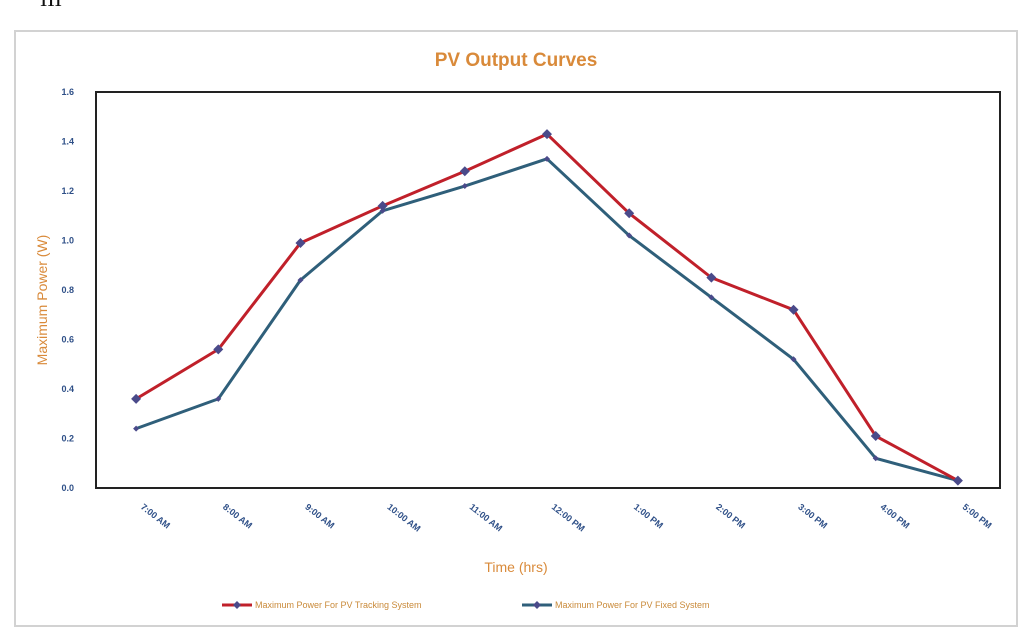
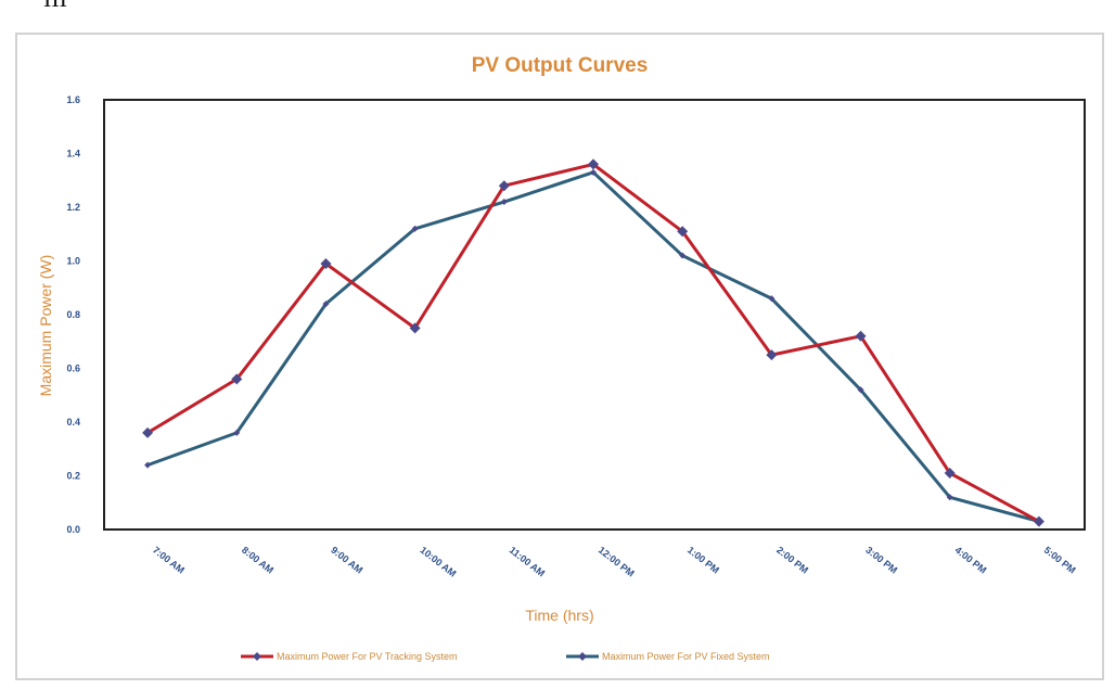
Maximum Power For PV Tracking System/10:00 AM: 1.14 -> 0.75
Maximum Power For PV Tracking System/12:00 PM: 1.43 -> 1.36
Maximum Power For PV Tracking System/2:00 PM: 0.85 -> 0.65
Maximum Power For PV Fixed System/2:00 PM: 0.77 -> 0.86
